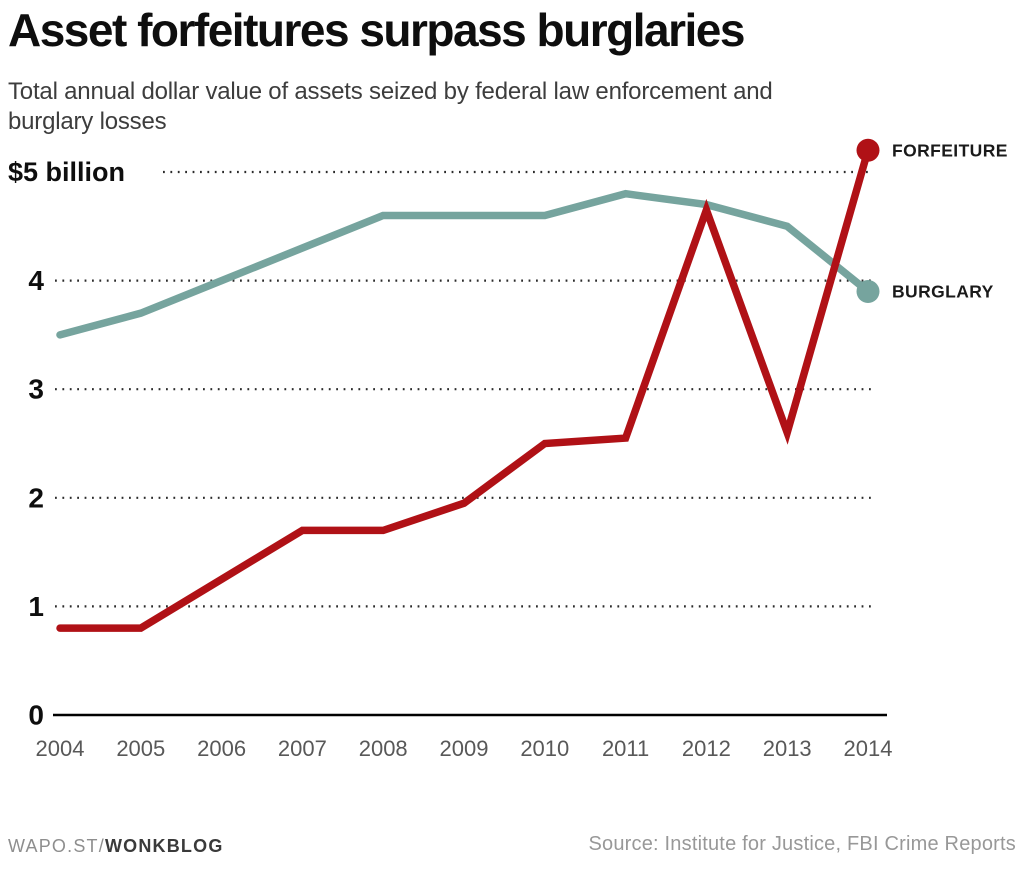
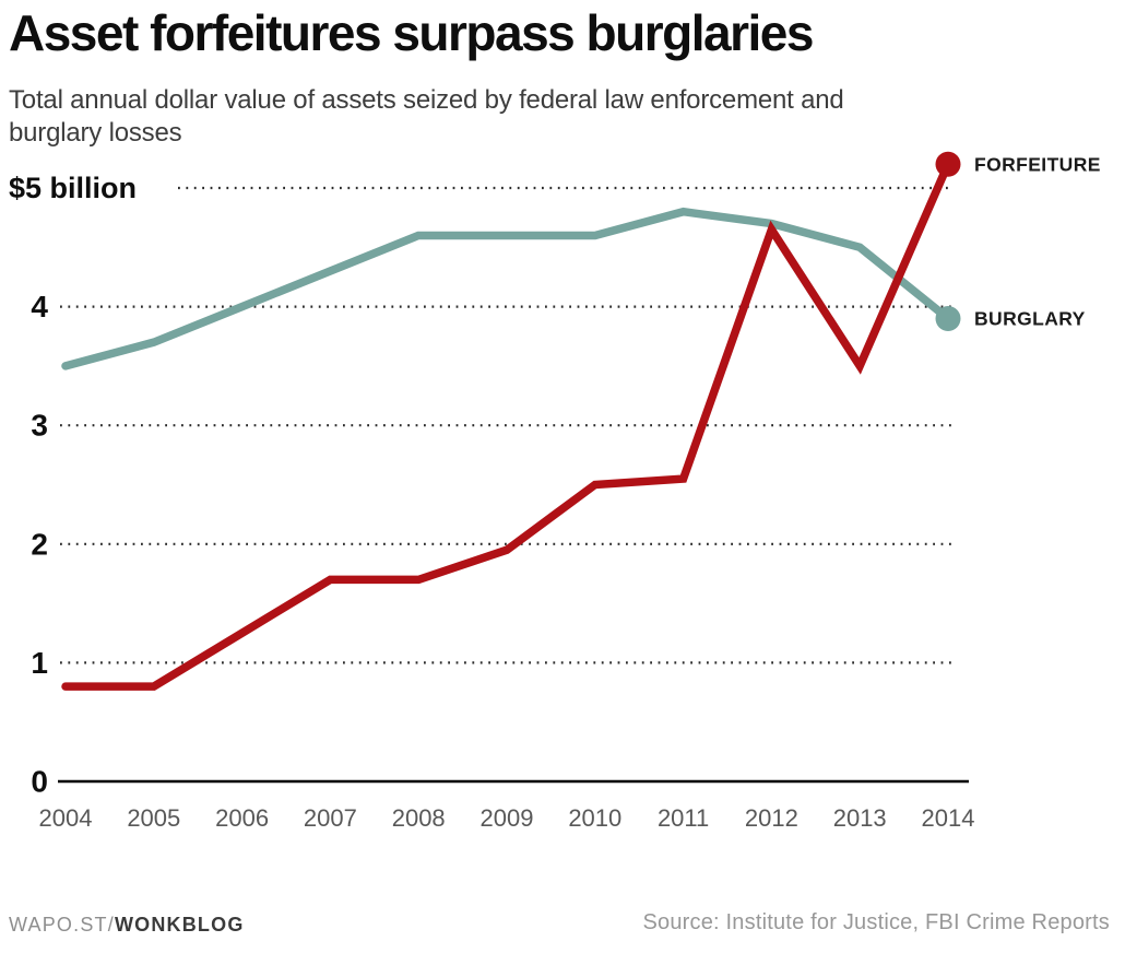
FORFEITURE/2013: 2.60 -> 3.50
